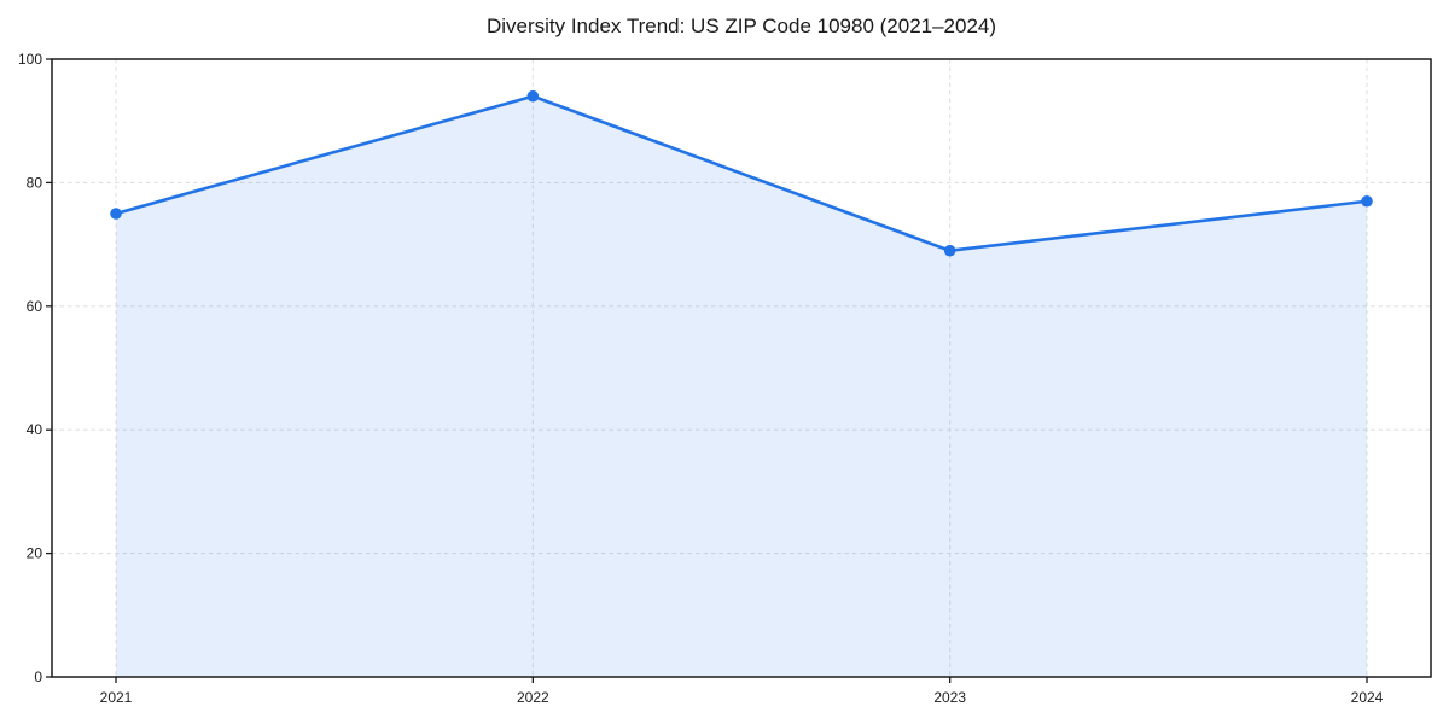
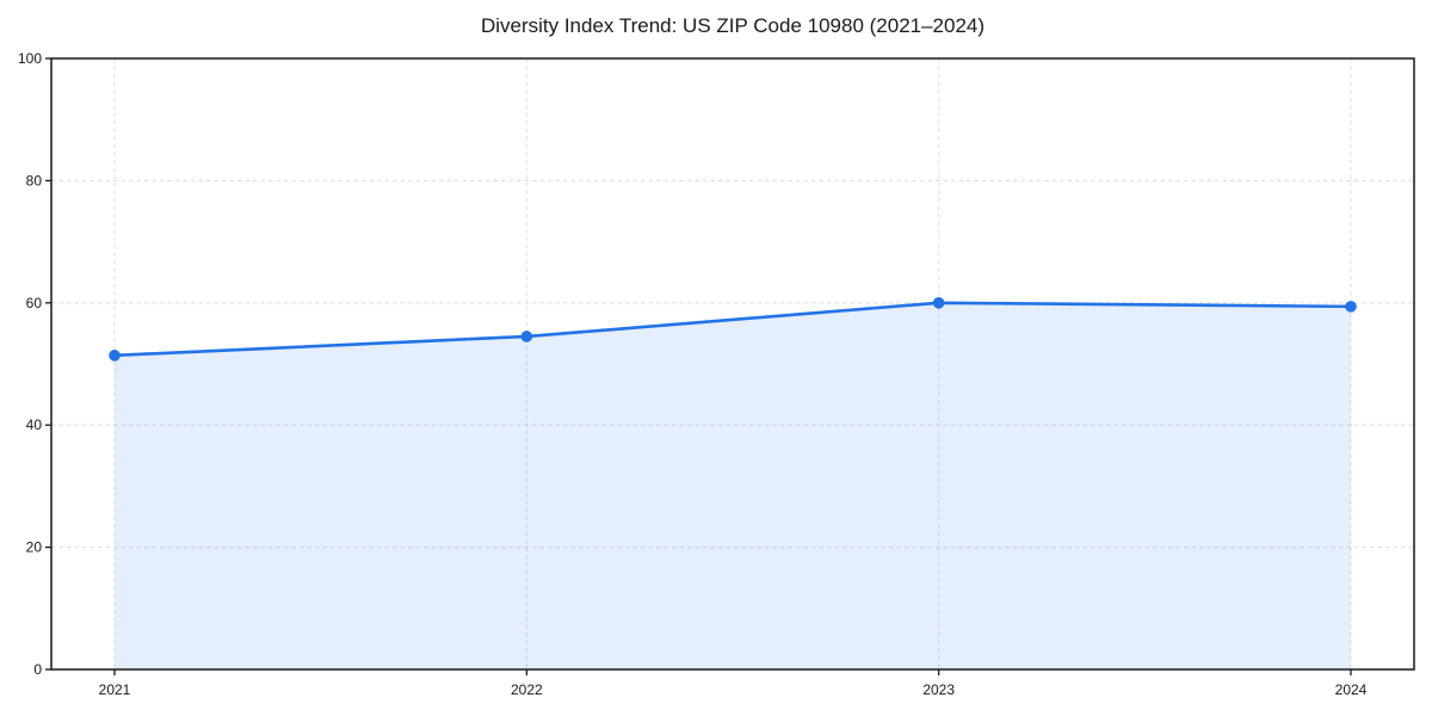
2021: 75 -> 51
2022: 94 -> 54
2023: 69 -> 60
2024: 77 -> 59
